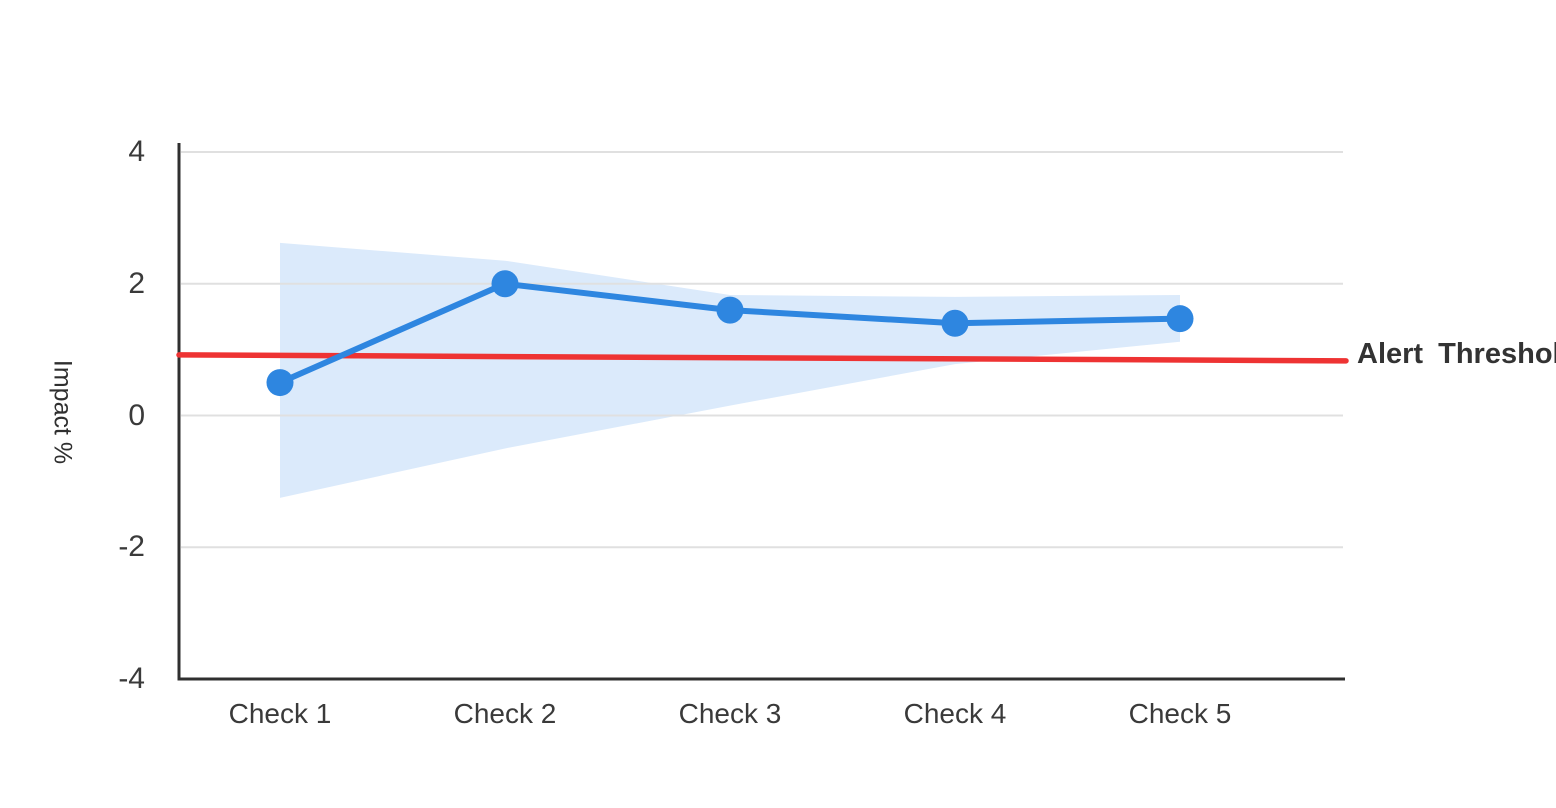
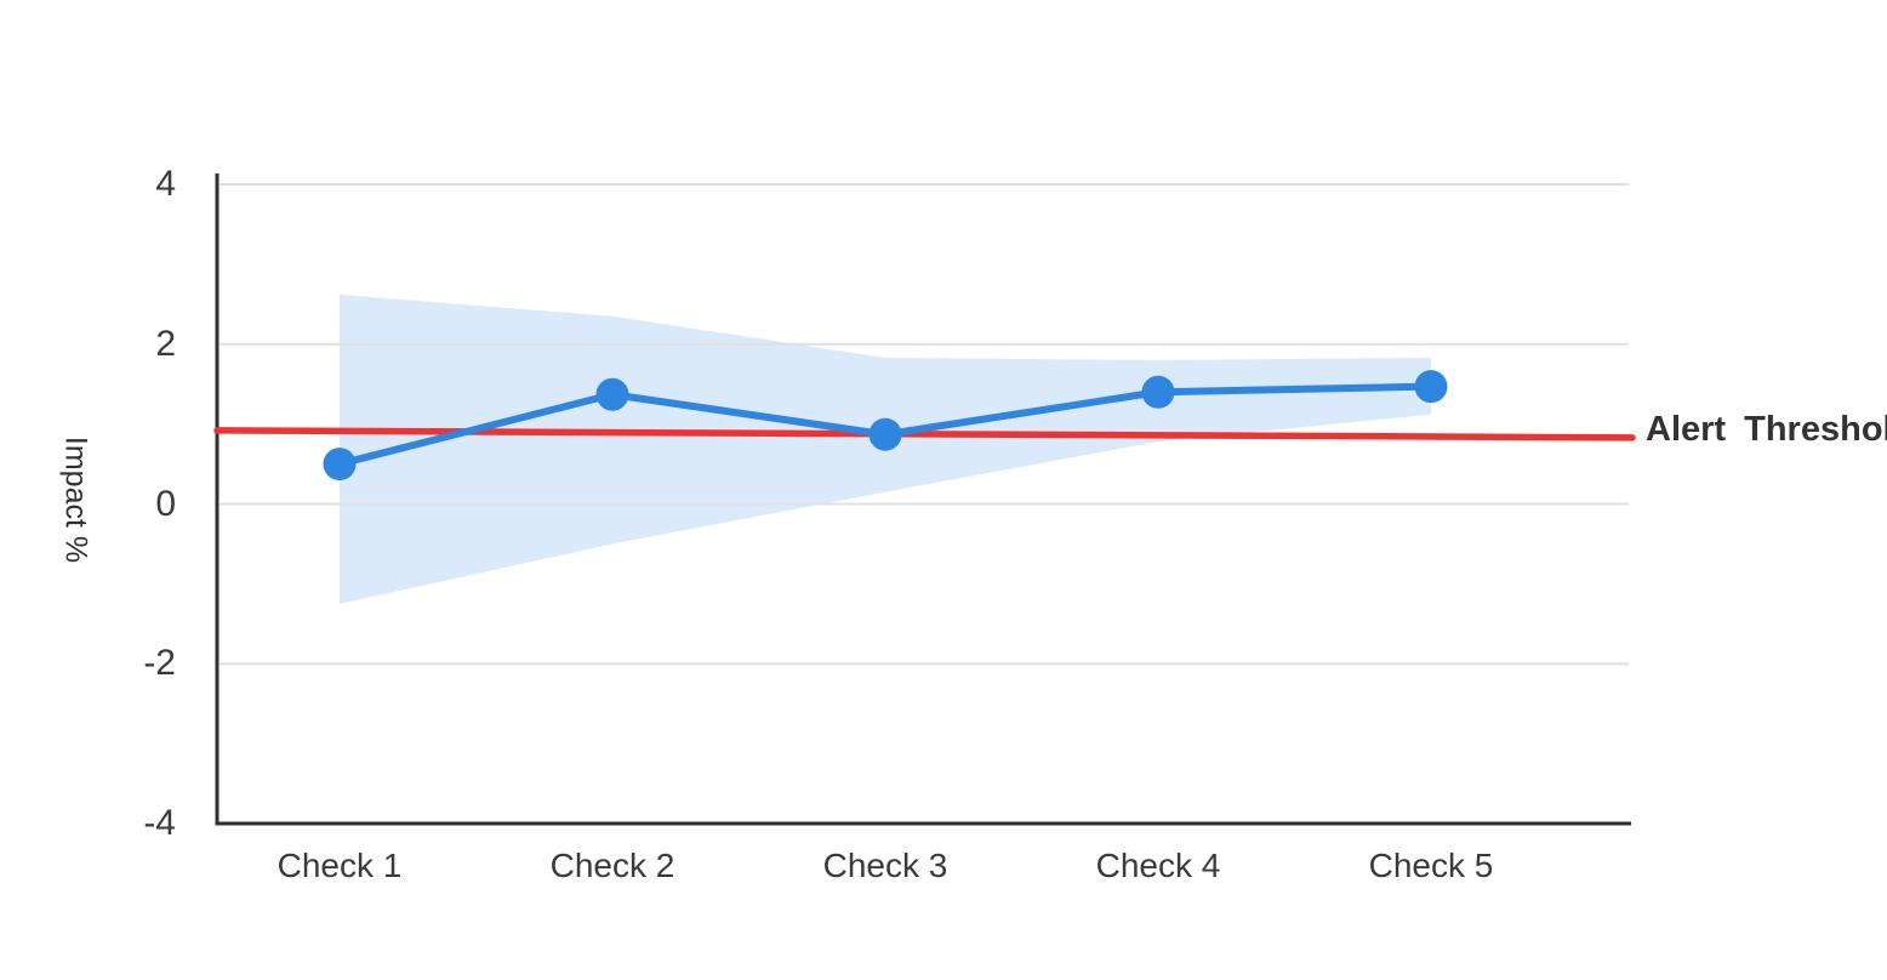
Check 2: 2.0 -> 1.4
Check 3: 1.6 -> 0.9
